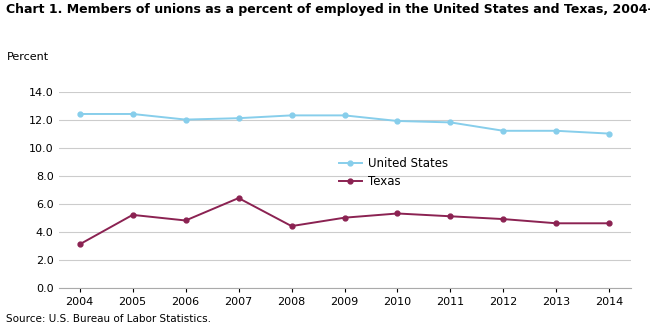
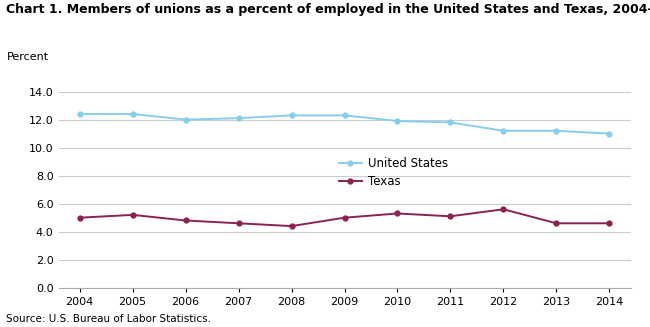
Texas/2004: 3.1 -> 5.0
Texas/2007: 6.4 -> 4.6
Texas/2012: 4.9 -> 5.6
